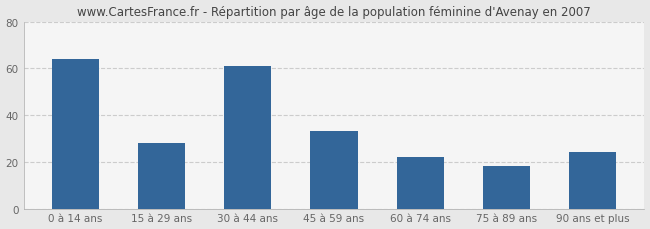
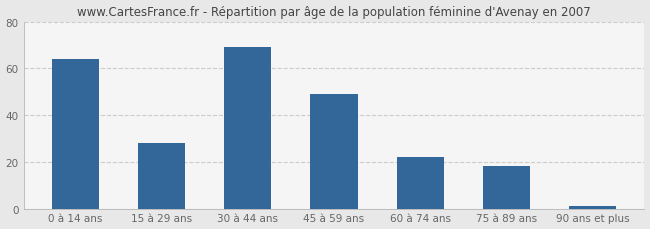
30 à 44 ans: 61 -> 69
45 à 59 ans: 33 -> 49
90 ans et plus: 24 -> 1
